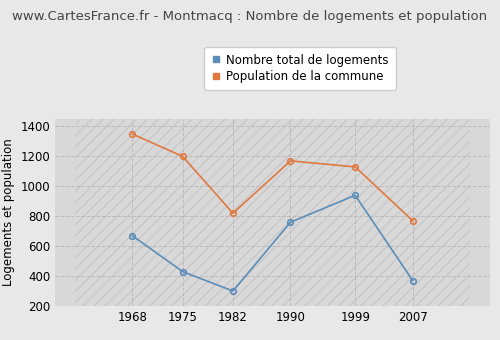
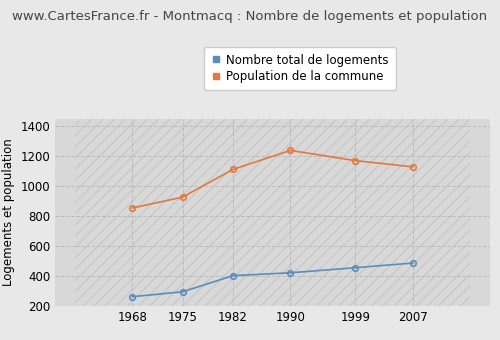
Nombre total de logements/1968: 670 -> 260
Population de la commune/1968: 1350 -> 860
Nombre total de logements/1975: 430 -> 300
Population de la commune/1975: 1200 -> 930
Nombre total de logements/1982: 300 -> 400
Population de la commune/1982: 820 -> 1110
Nombre total de logements/1990: 760 -> 420
Population de la commune/1990: 1170 -> 1240
Nombre total de logements/1999: 940 -> 460
Population de la commune/1999: 1130 -> 1170
Nombre total de logements/2007: 370 -> 490
Population de la commune/2007: 770 -> 1130
